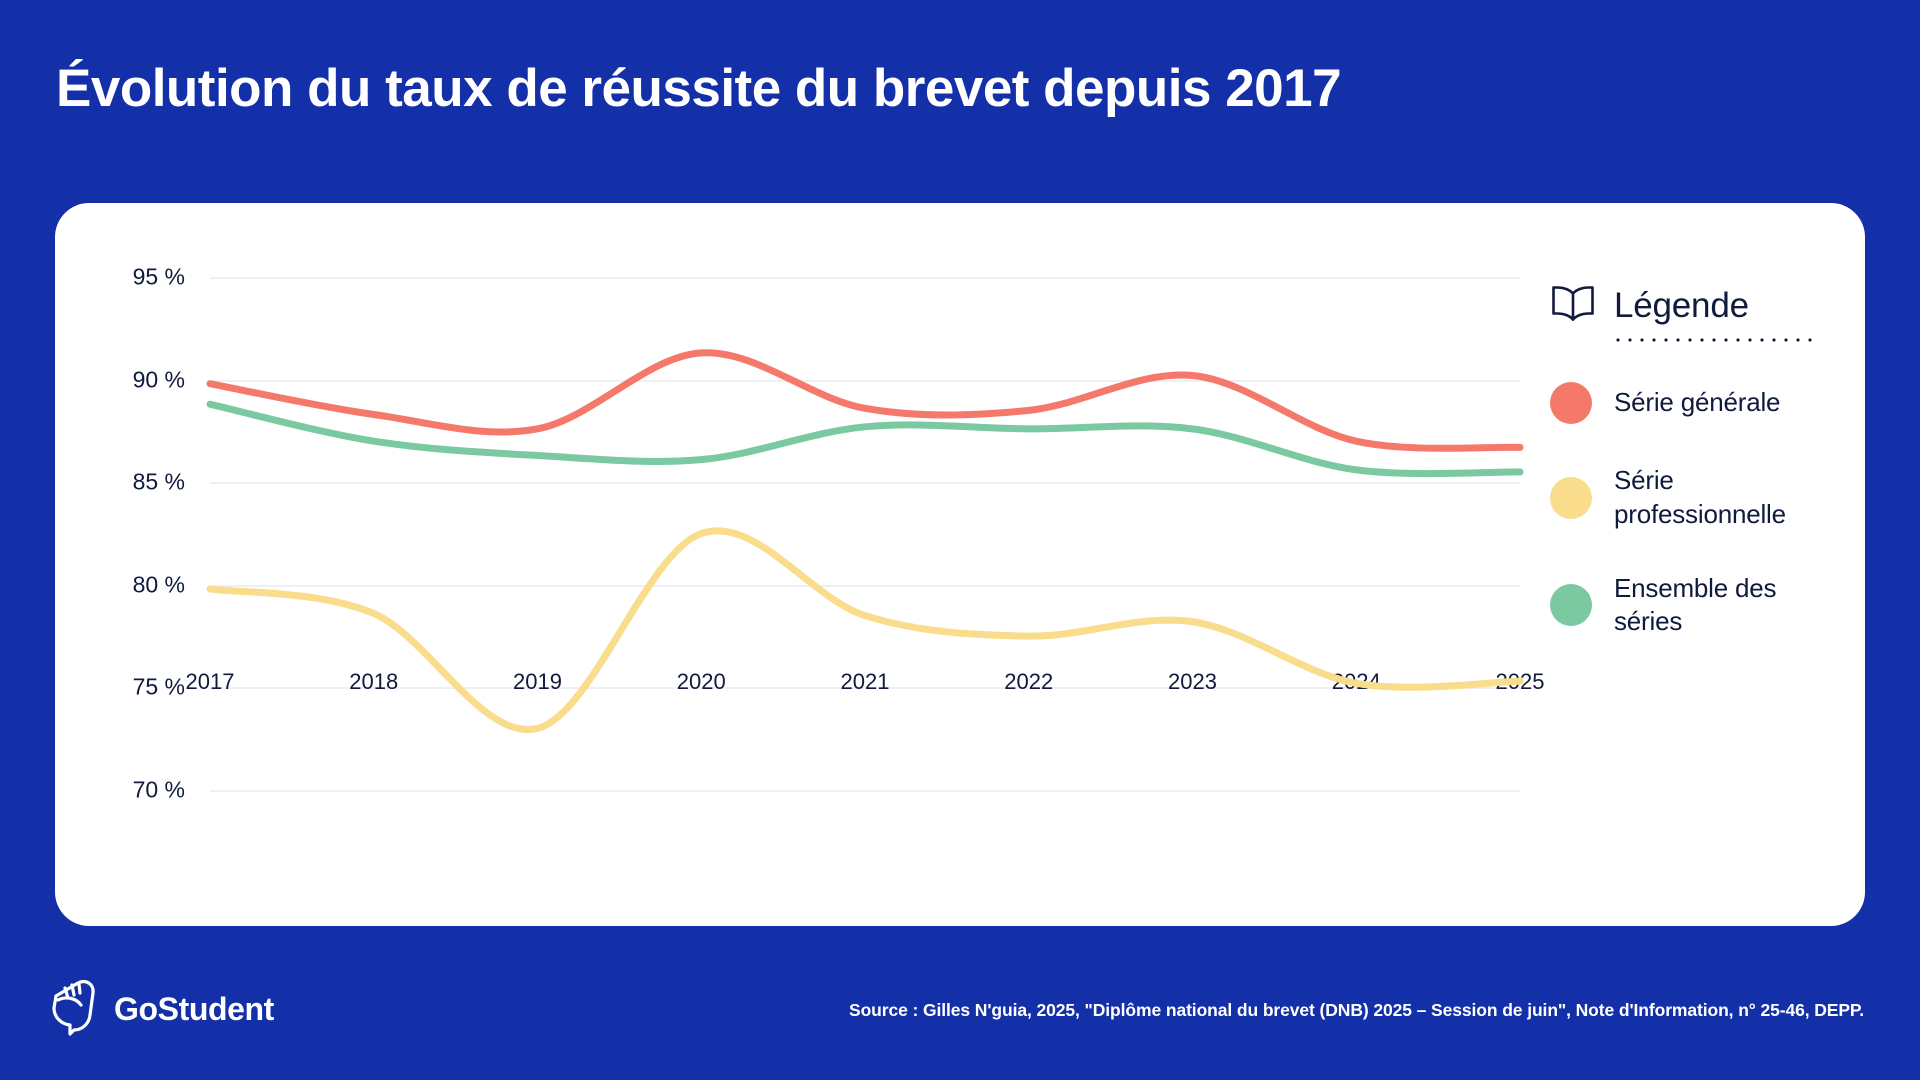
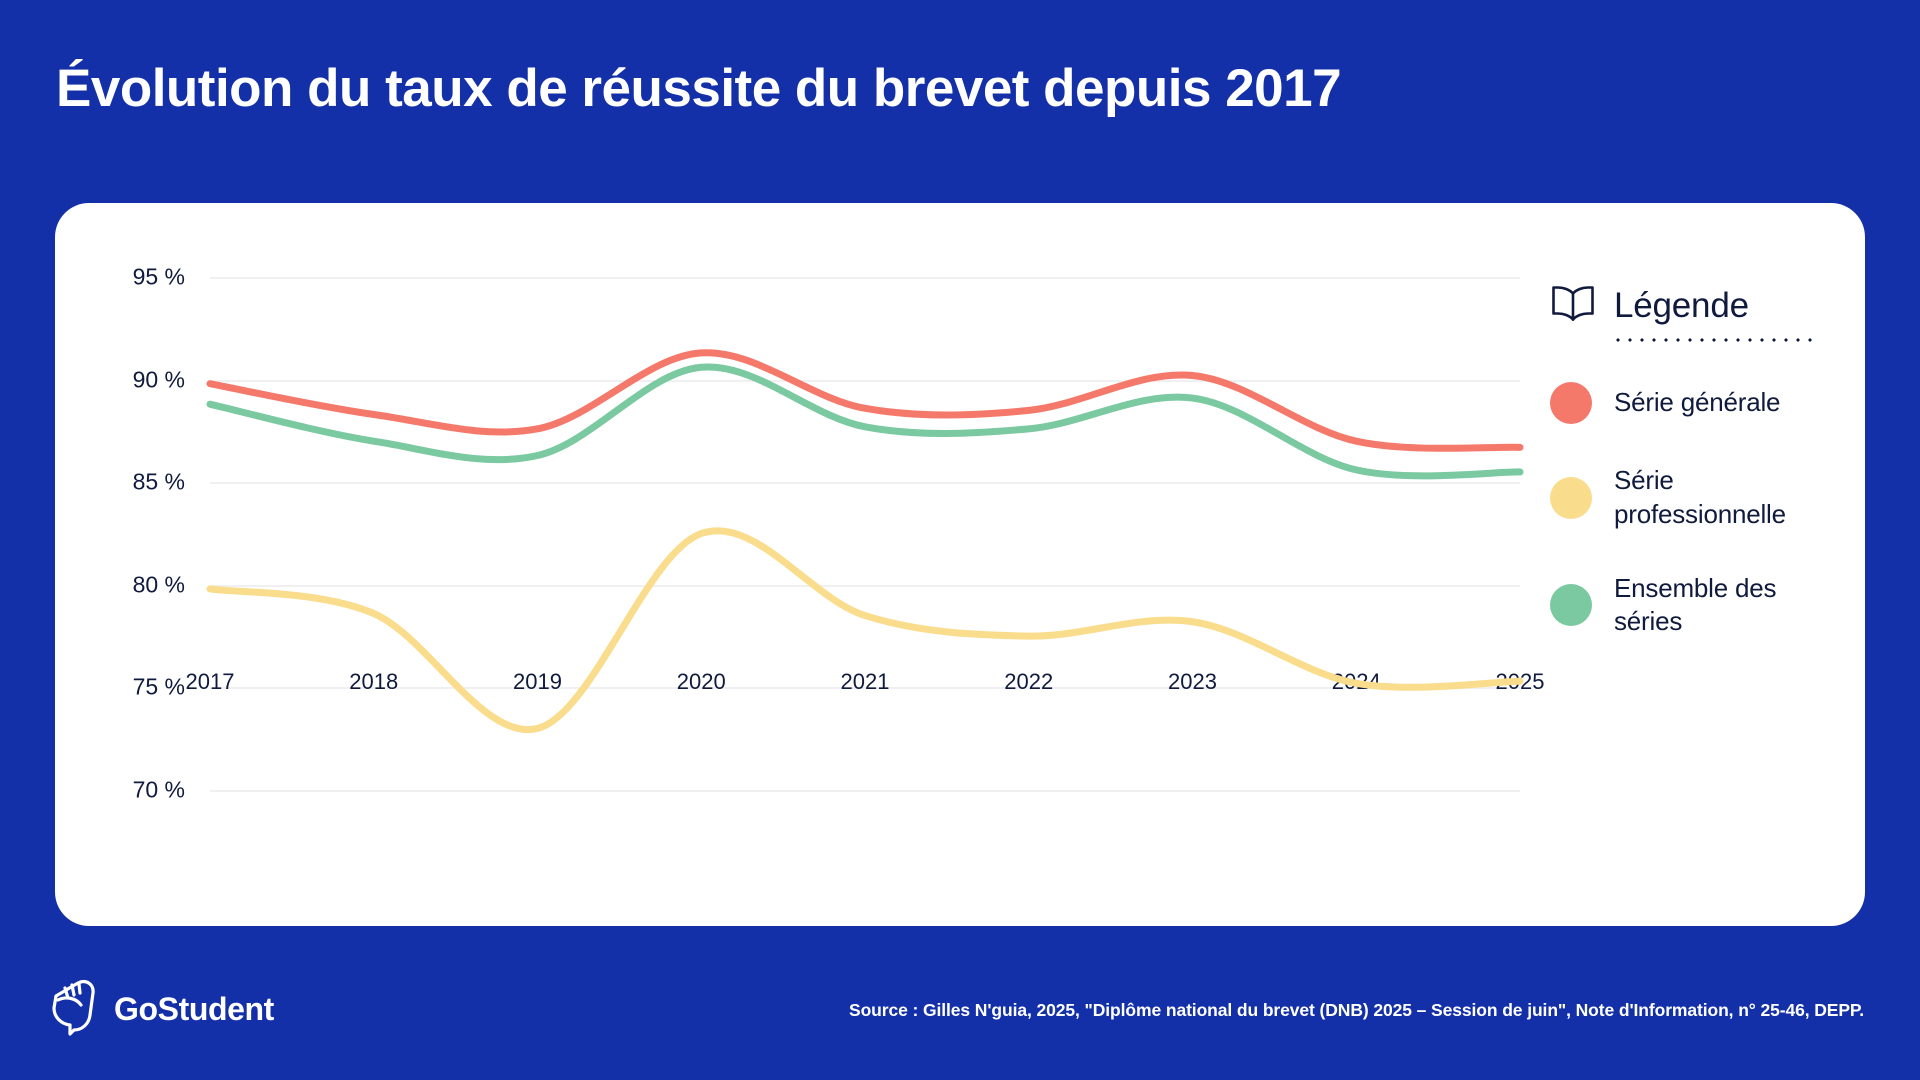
Ensemble des séries/2020: 86.1% -> 90.6%
Ensemble des séries/2023: 87.6% -> 89.1%
